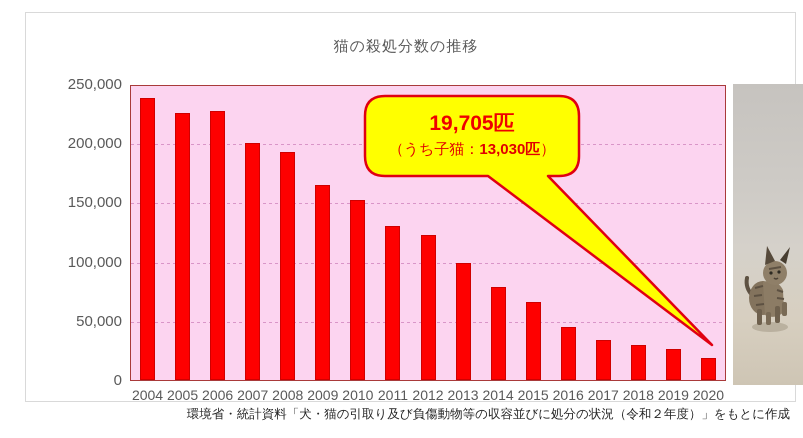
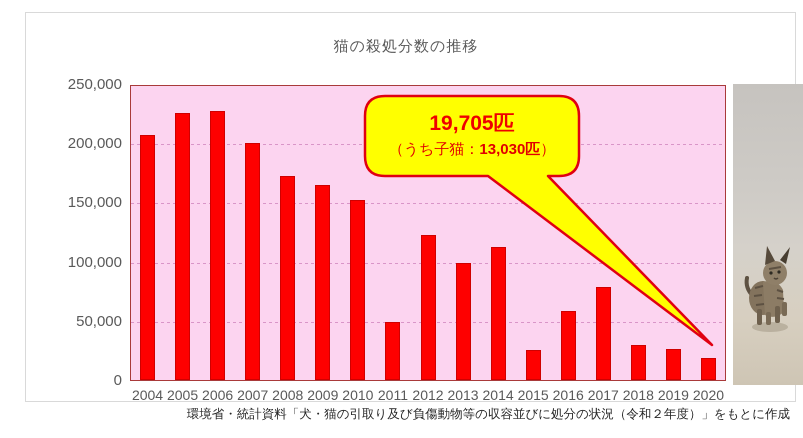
2004: 239000 -> 208000
2008: 194000 -> 173000
2011: 131000 -> 50000
2014: 80000 -> 113000
2015: 67000 -> 26000
2016: 46000 -> 59000
2017: 35000 -> 79000
